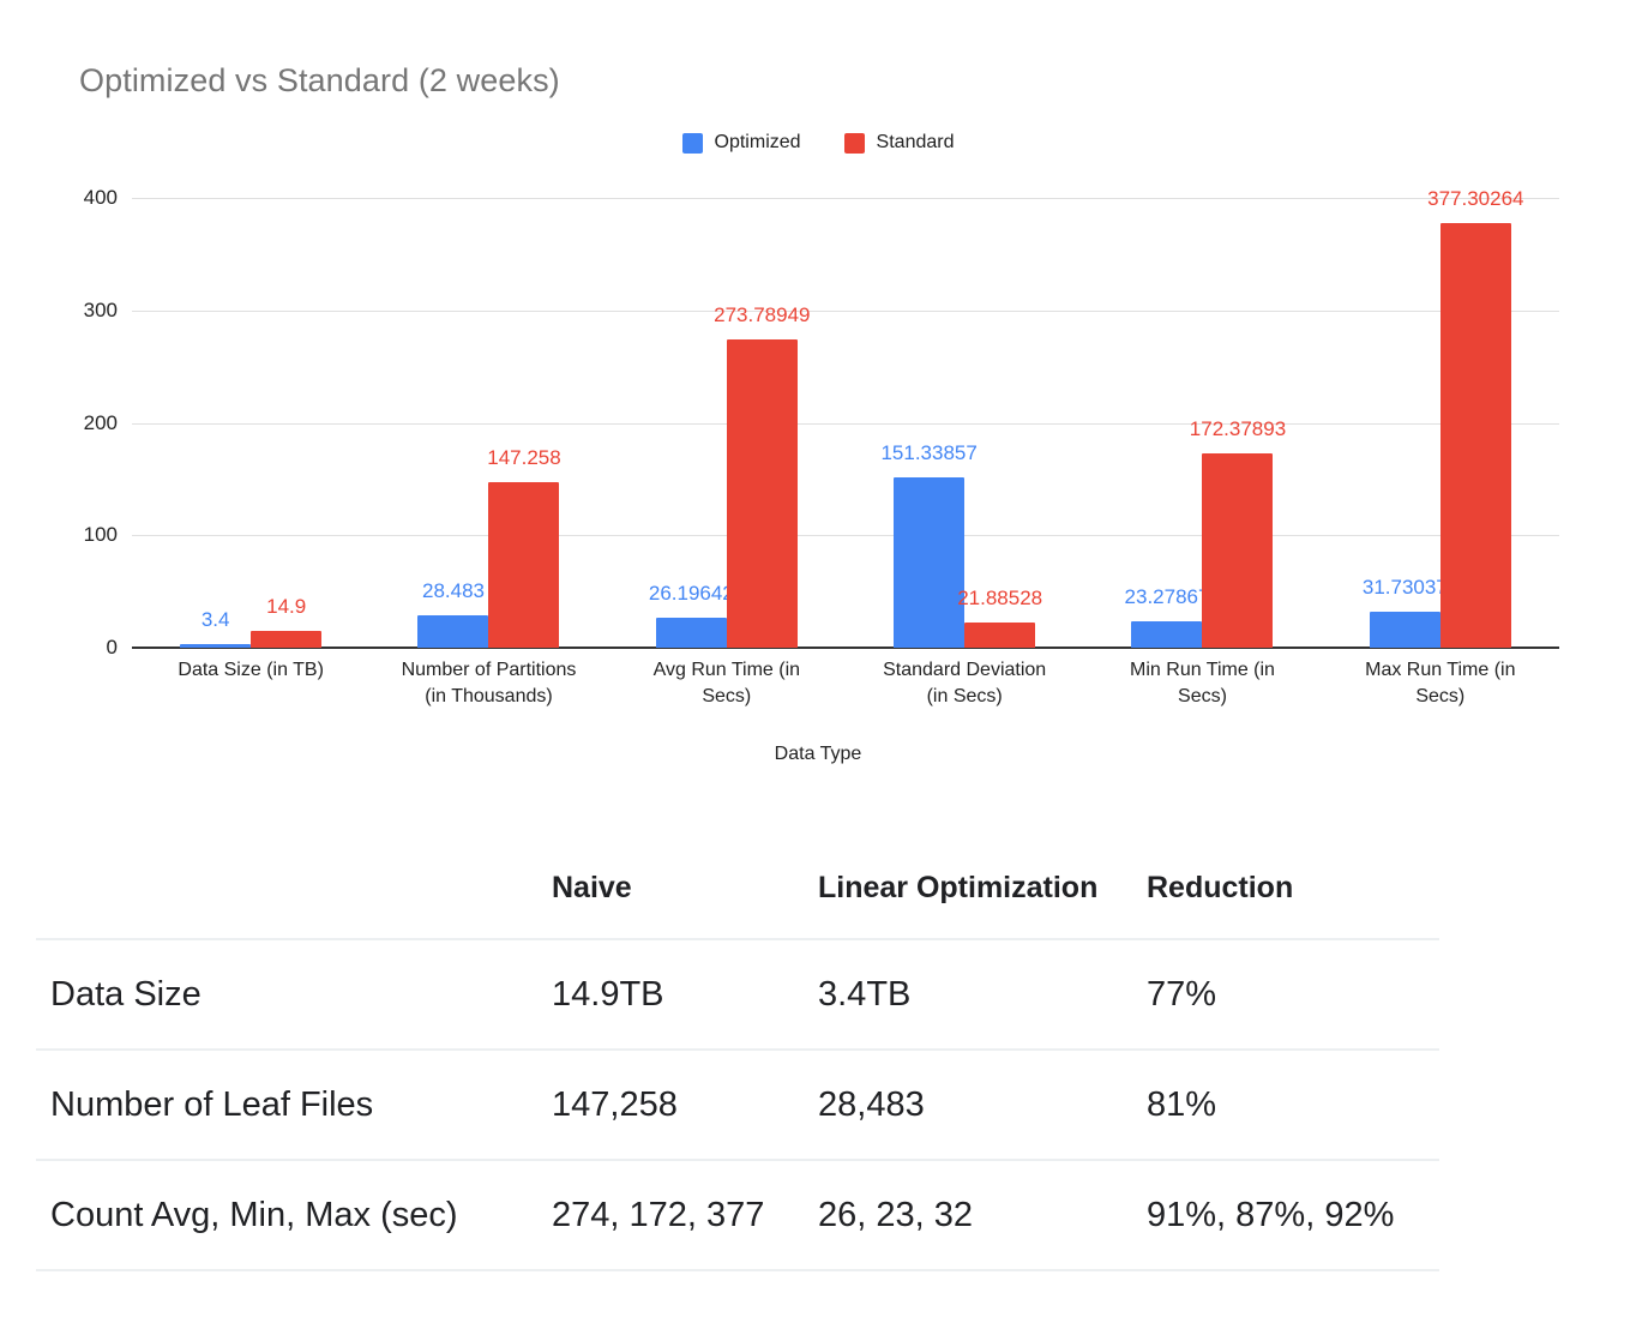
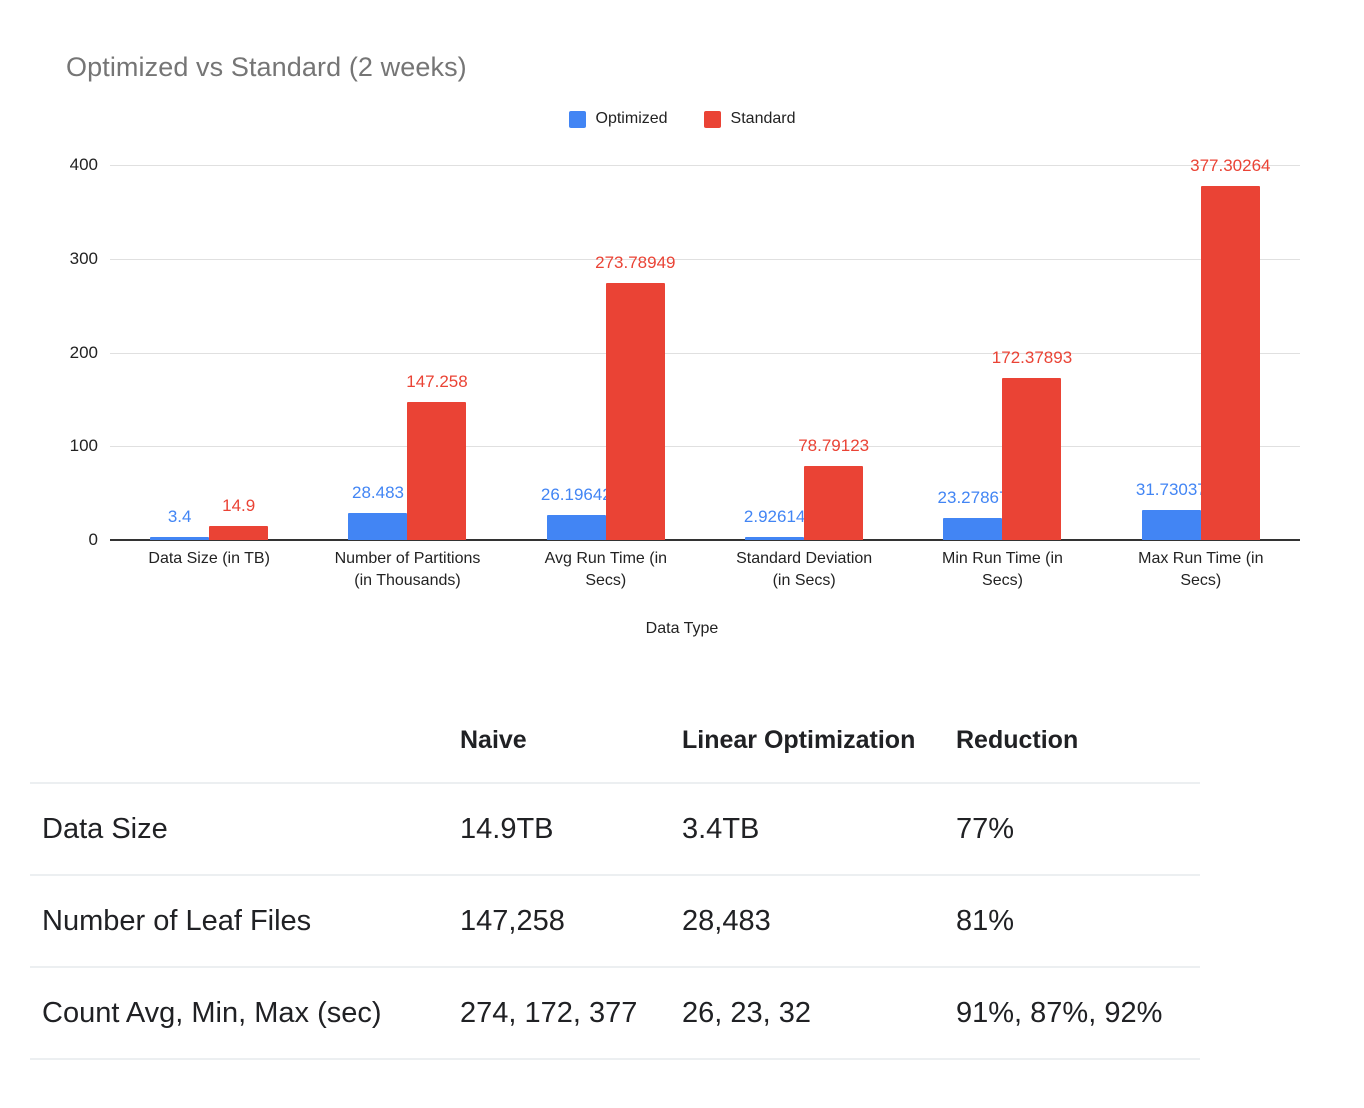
Optimized/Standard Deviation (in Secs): 151.33857 -> 2.92614
Standard/Standard Deviation (in Secs): 21.88528 -> 78.79123
